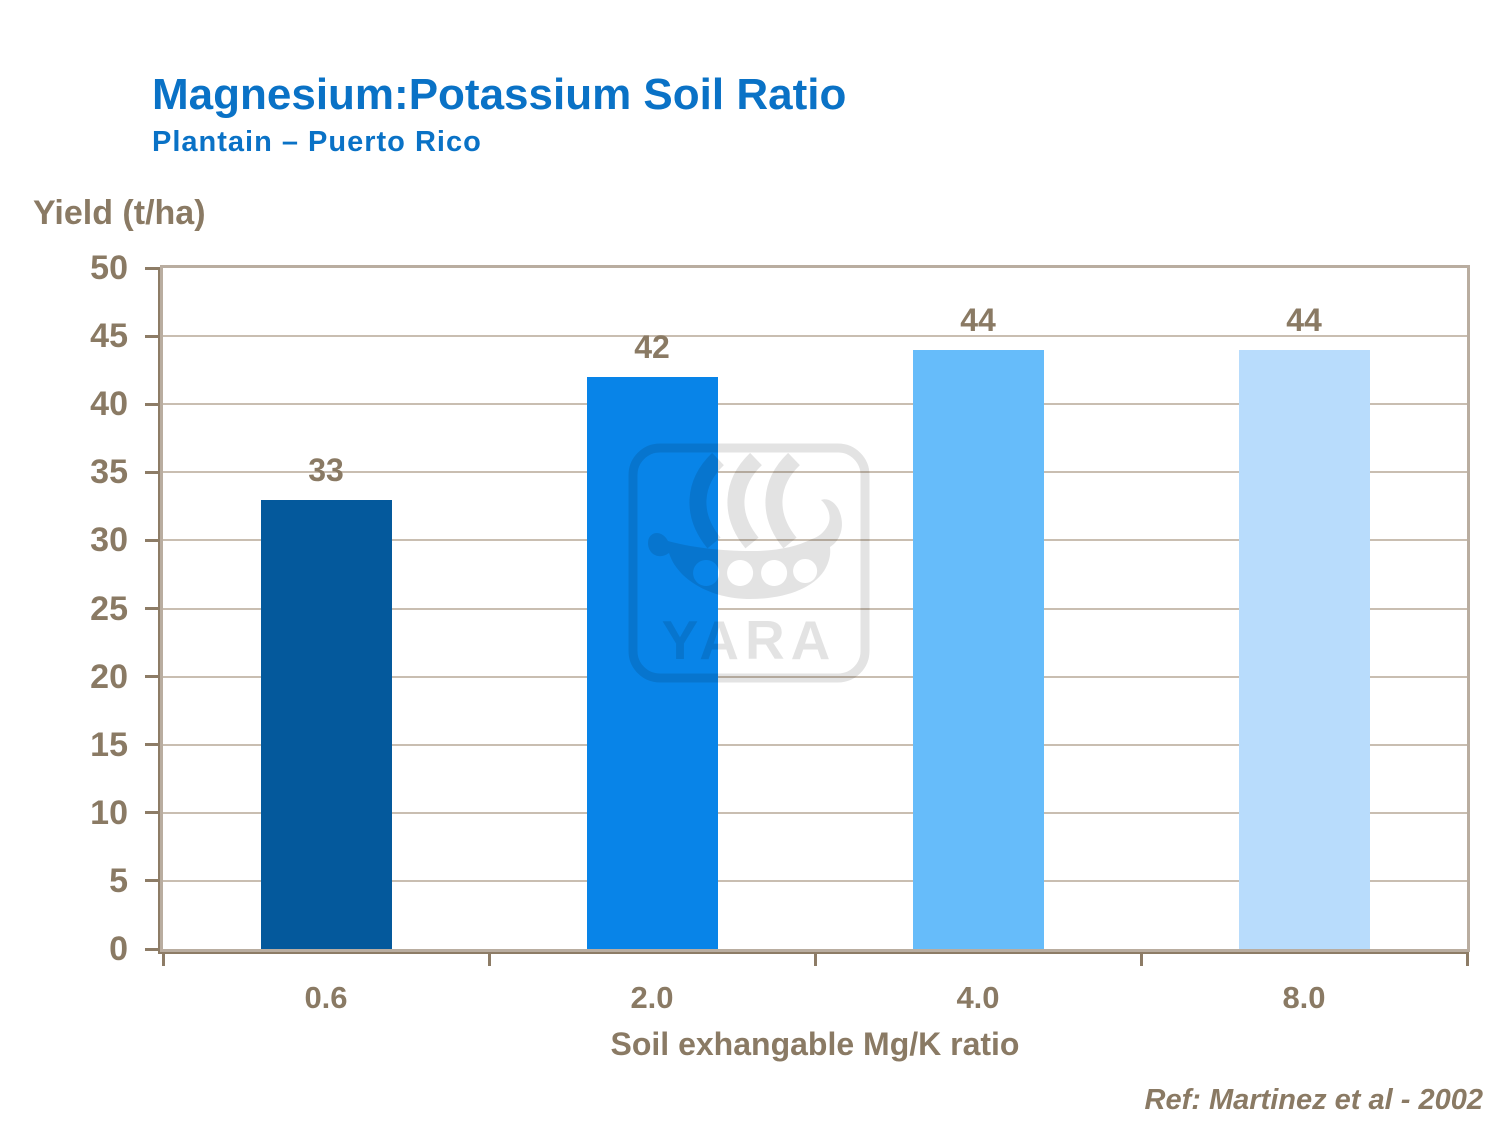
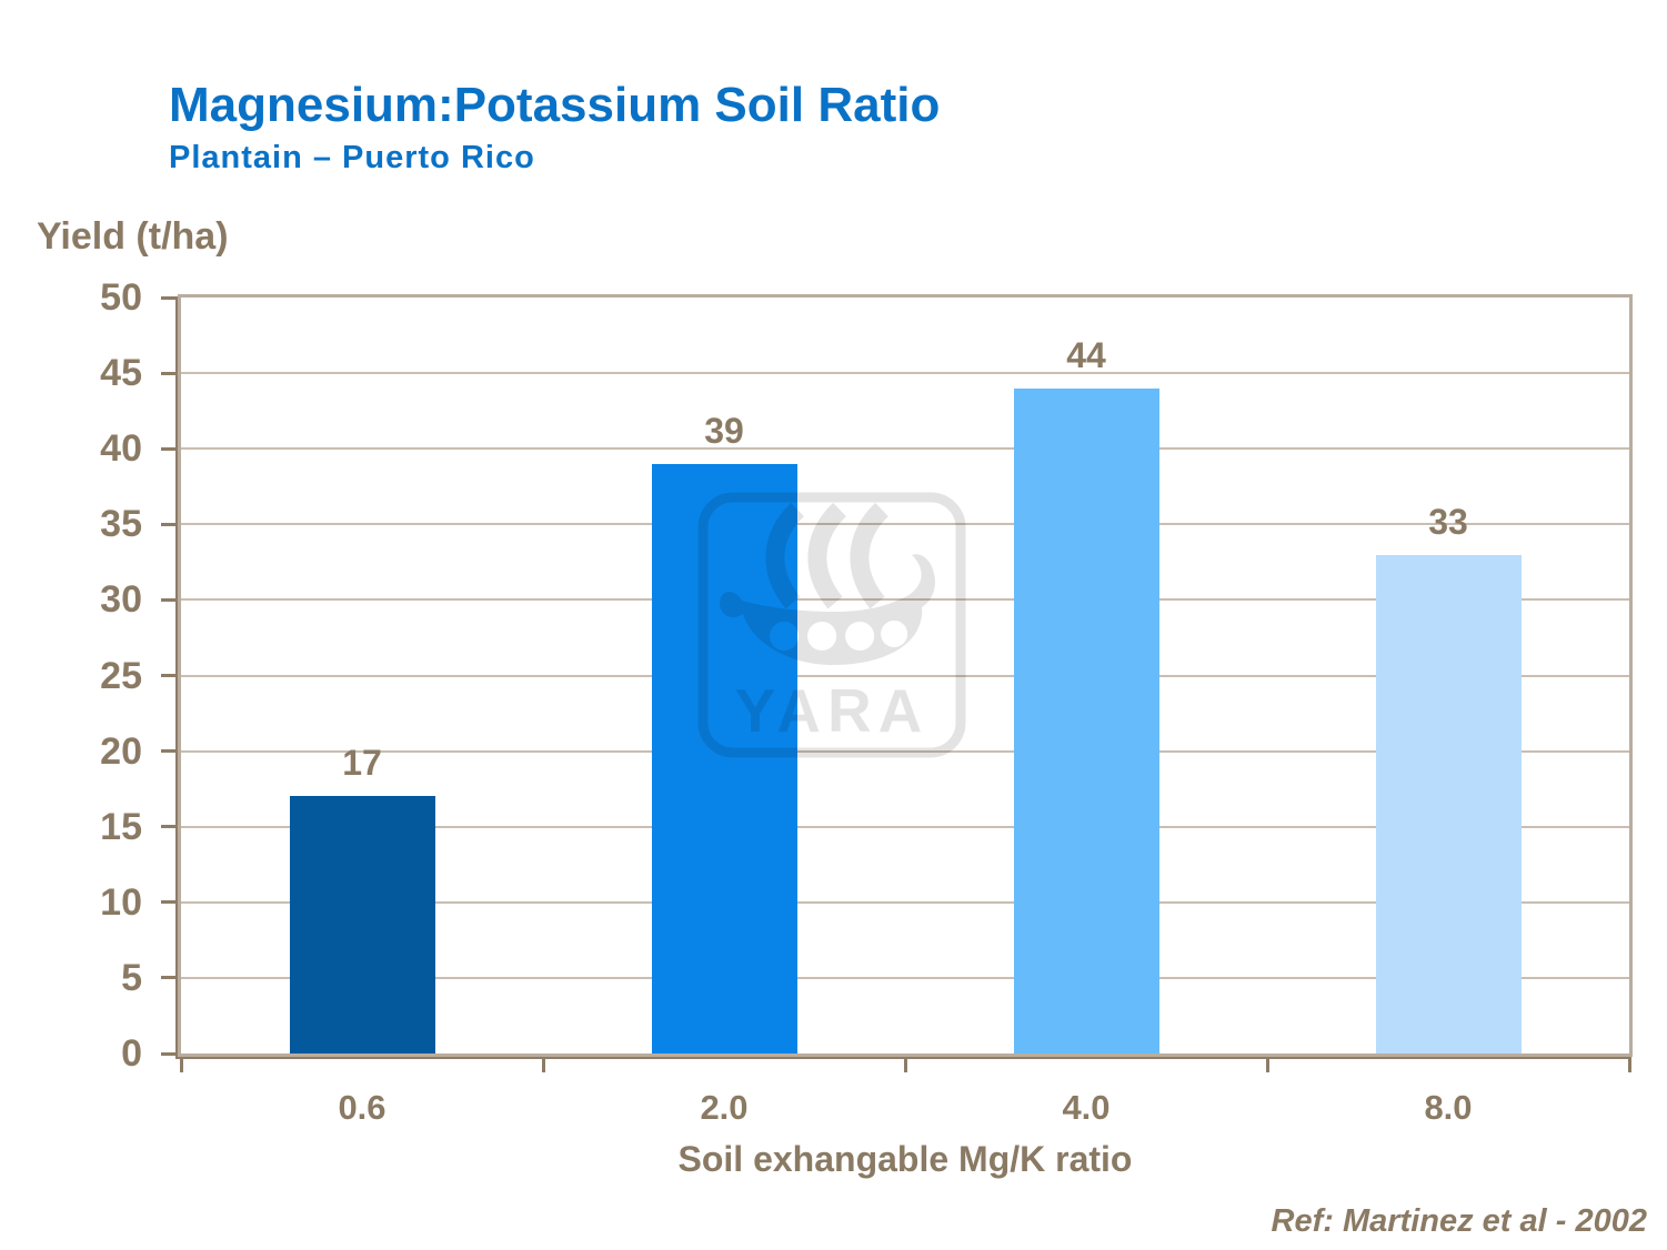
0.6: 33 -> 17
2.0: 42 -> 39
8.0: 44 -> 33
